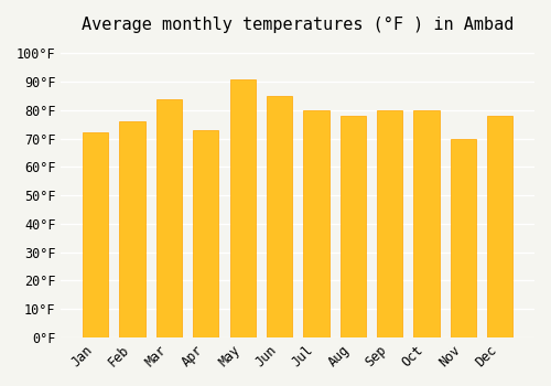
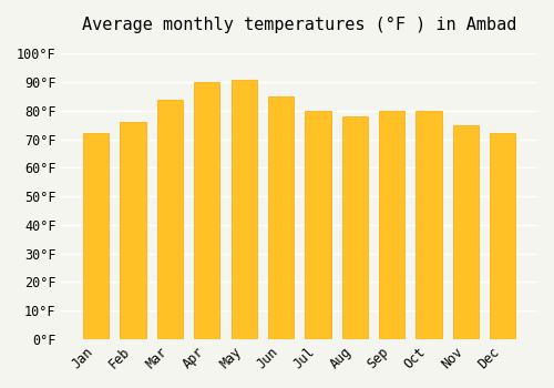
Apr: 73°F -> 90°F
Nov: 70°F -> 75°F
Dec: 78°F -> 72°F
